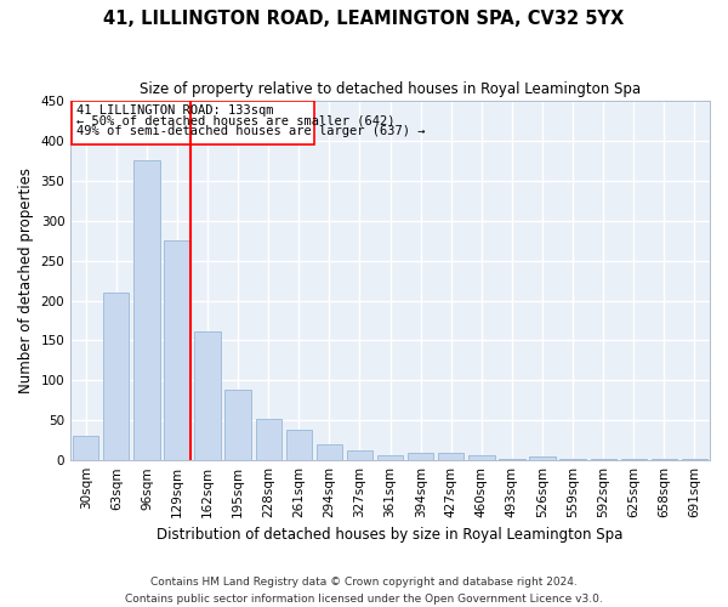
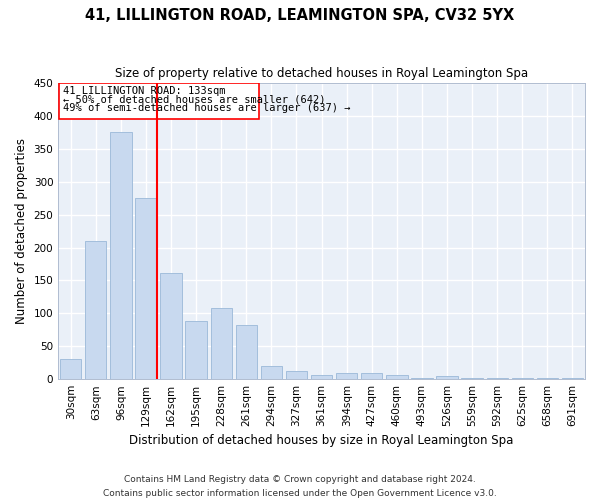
228sqm: 52 -> 108
261sqm: 38 -> 82
